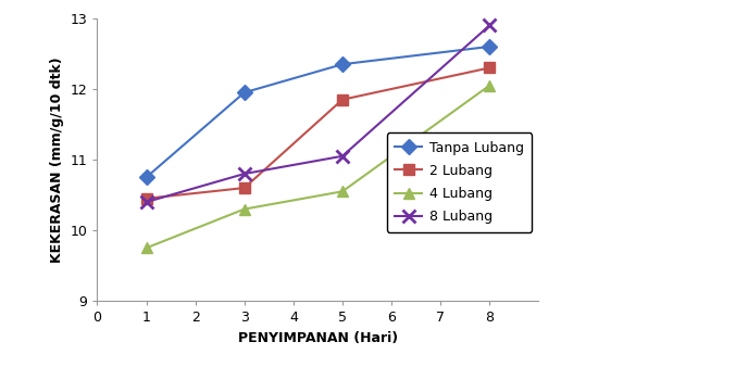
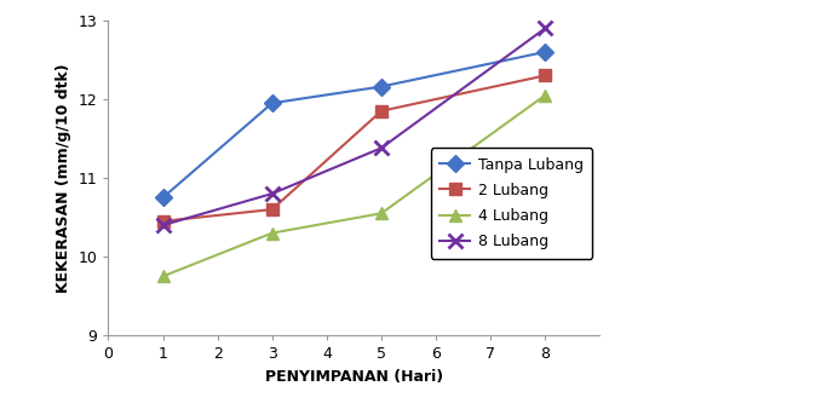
Tanpa Lubang/5: 12.35 -> 12.16
8 Lubang/5: 11.05 -> 11.38
